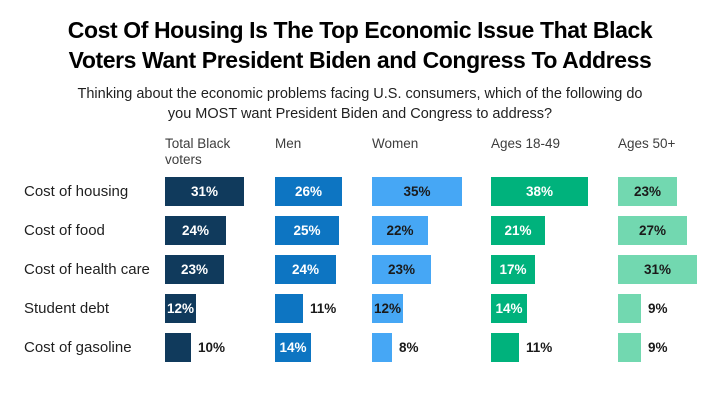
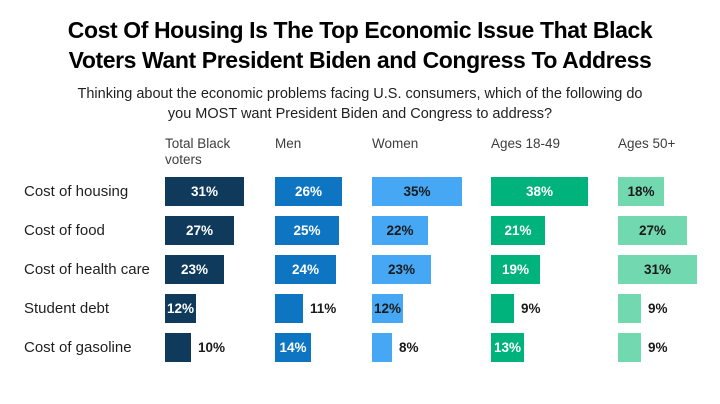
Ages 50+/Cost of housing: 23% -> 18%
Total Black voters/Cost of food: 24% -> 27%
Ages 18-49/Cost of health care: 17% -> 19%
Ages 18-49/Student debt: 14% -> 9%
Ages 18-49/Cost of gasoline: 11% -> 13%
